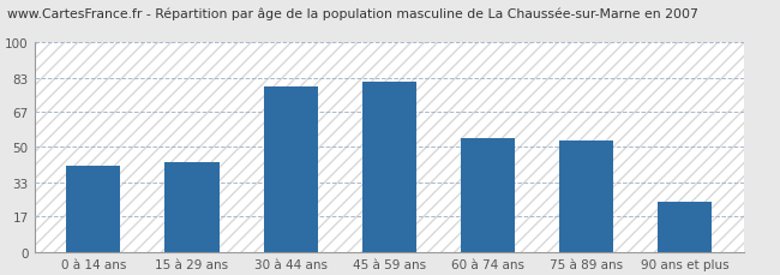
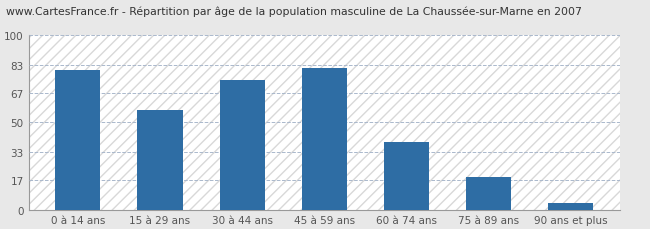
0 à 14 ans: 41 -> 80
15 à 29 ans: 43 -> 57
30 à 44 ans: 79 -> 74
60 à 74 ans: 54 -> 39
75 à 89 ans: 53 -> 19
90 ans et plus: 24 -> 4
